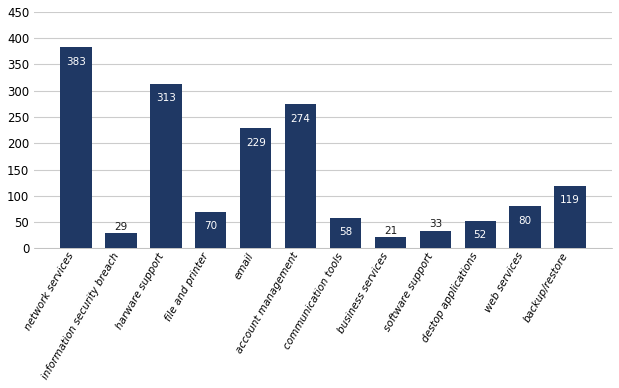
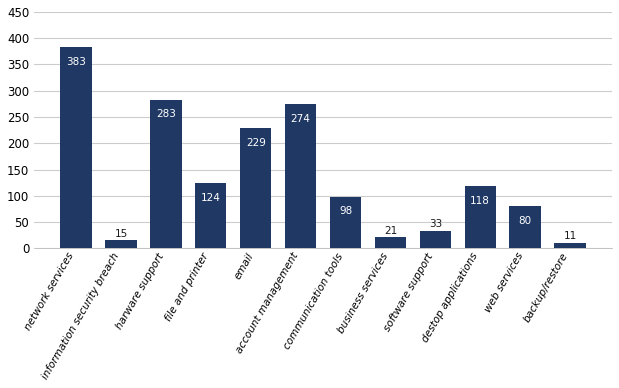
information security breach: 29 -> 15
harware support: 313 -> 283
file and printer: 70 -> 124
communication tools: 58 -> 98
destop applications: 52 -> 118
backup/restore: 119 -> 11
